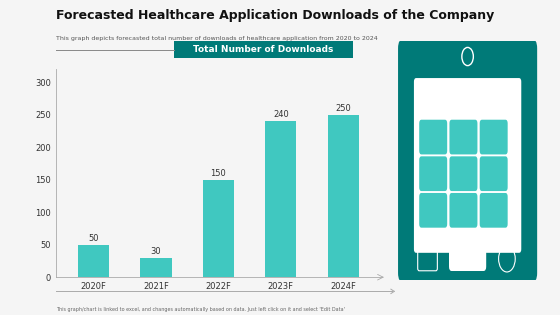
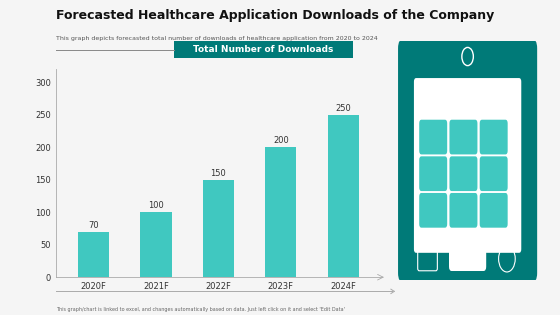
2020F: 50 -> 70
2021F: 30 -> 100
2023F: 240 -> 200
